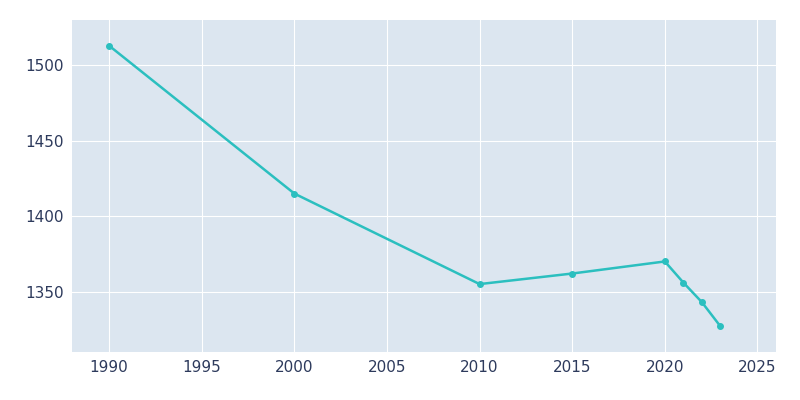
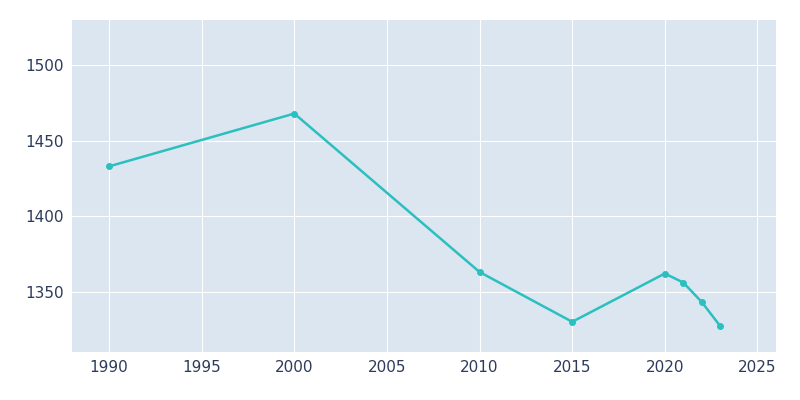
1990: 1513 -> 1433
2000: 1415 -> 1468
2010: 1355 -> 1363
2015: 1362 -> 1330
2020: 1370 -> 1362
